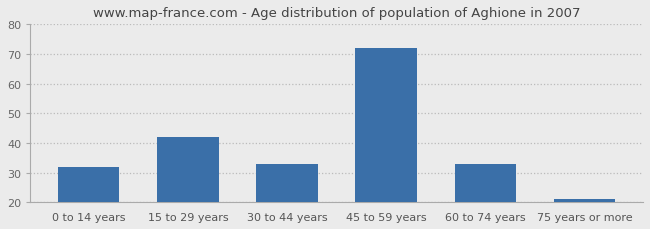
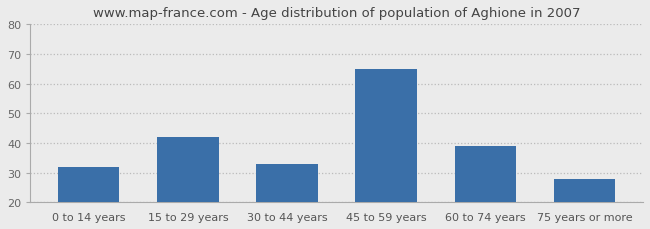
45 to 59 years: 72 -> 65
60 to 74 years: 33 -> 39
75 years or more: 21 -> 28
